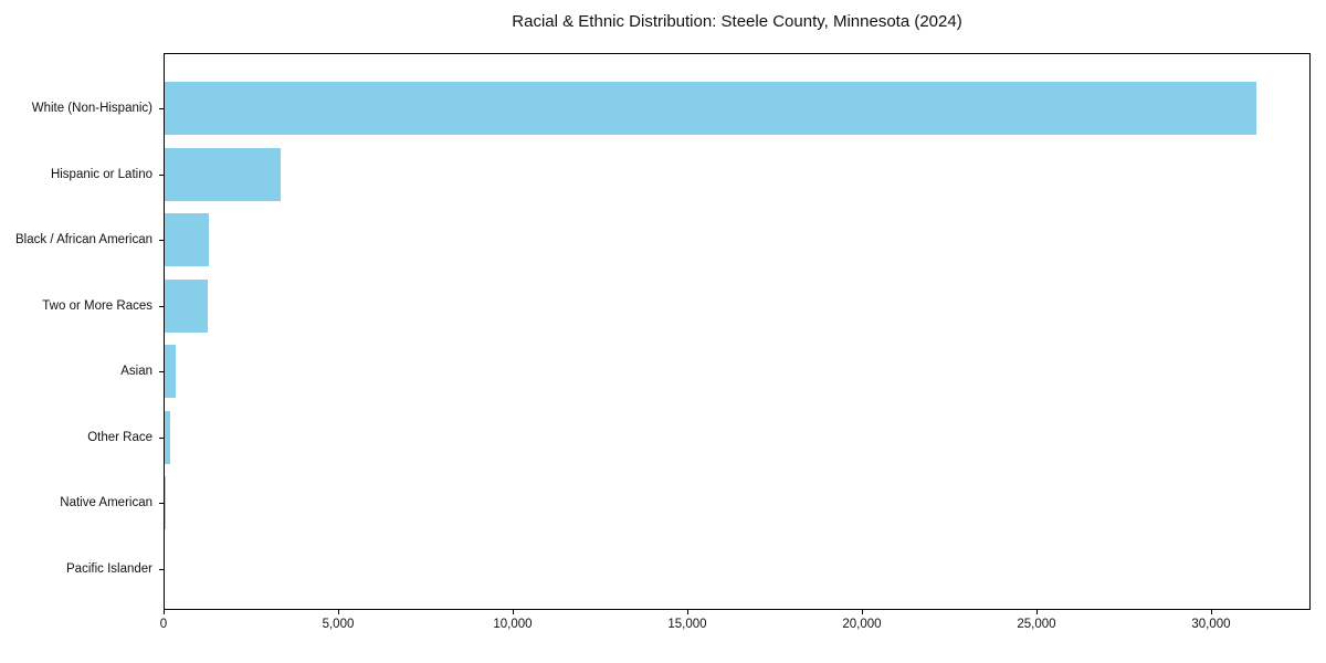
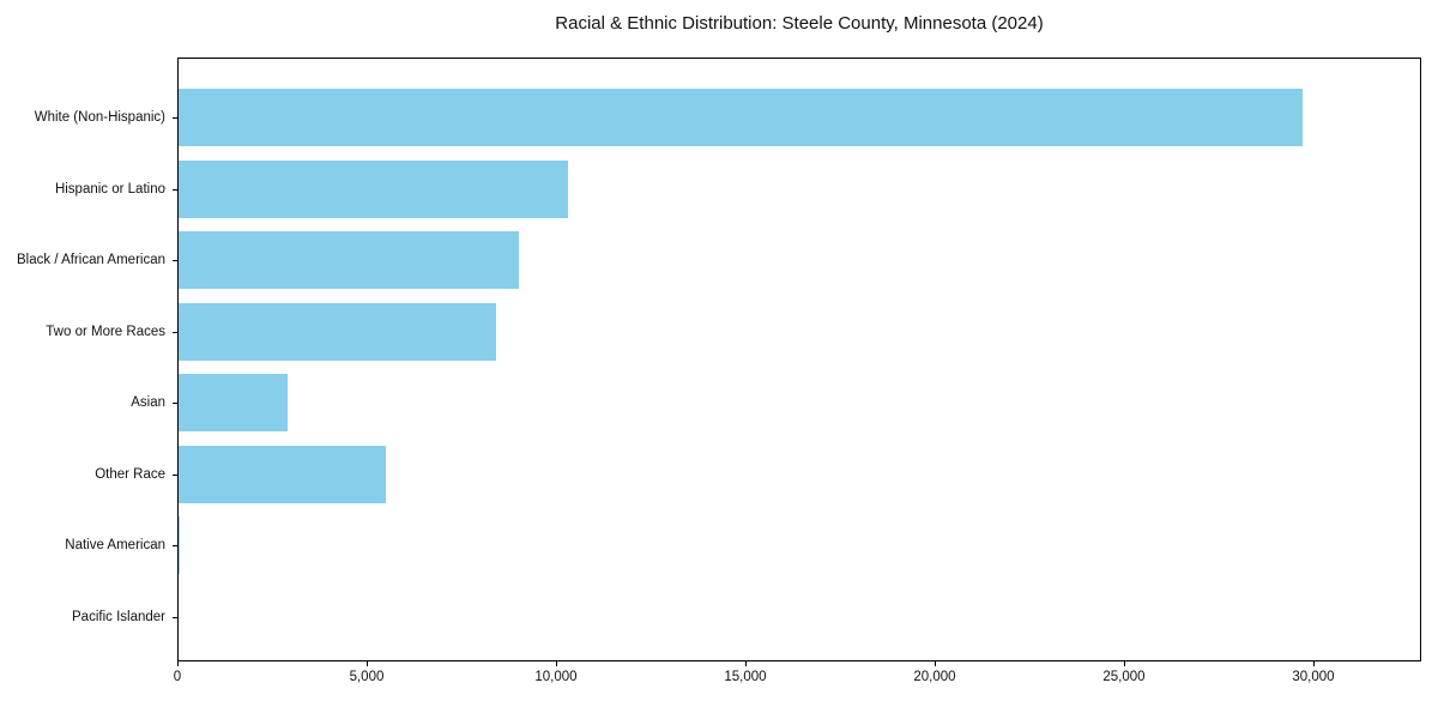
White (Non-Hispanic): 31300 -> 29700
Hispanic or Latino: 3400 -> 10300
Black / African American: 1300 -> 9000
Two or More Races: 1200 -> 8400
Asian: 300 -> 2900
Other Race: 200 -> 5500
